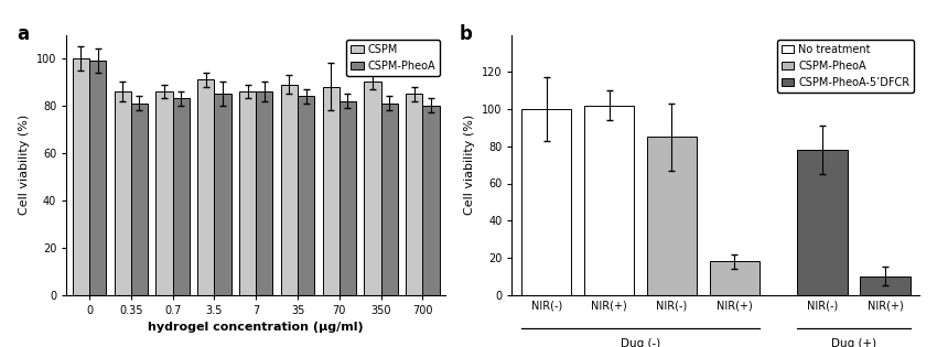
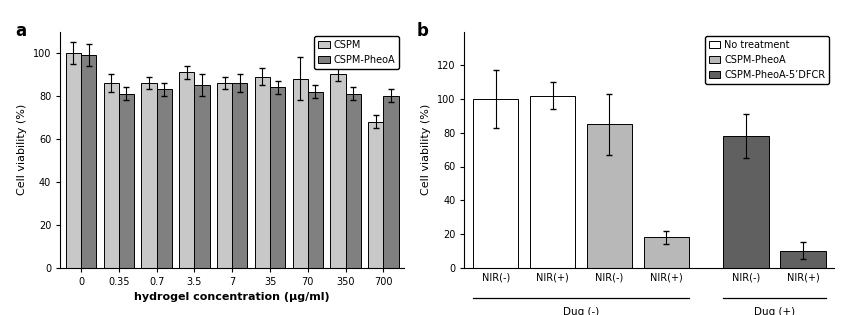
CSPM/700: 85 -> 68
